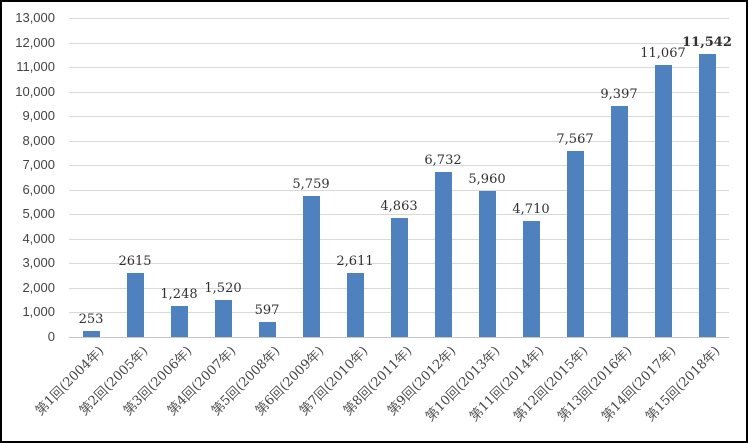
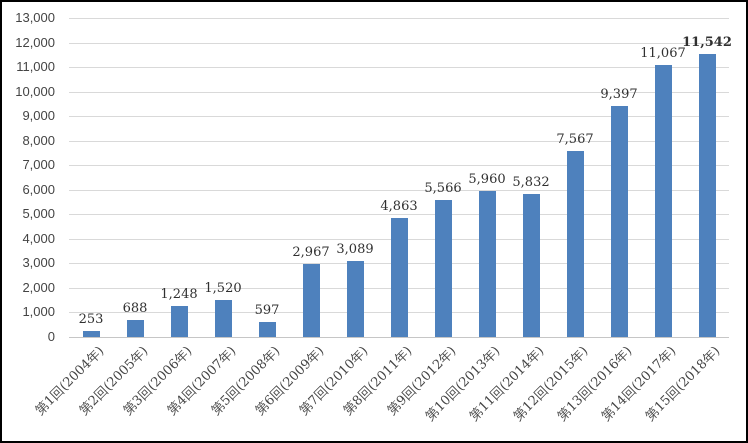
第2回(2005年): 2615 -> 688
第6回(2009年): 5,759 -> 2,967
第7回(2010年): 2,611 -> 3,089
第9回(2012年): 6,732 -> 5,566
第11回(2014年): 4,710 -> 5,832
